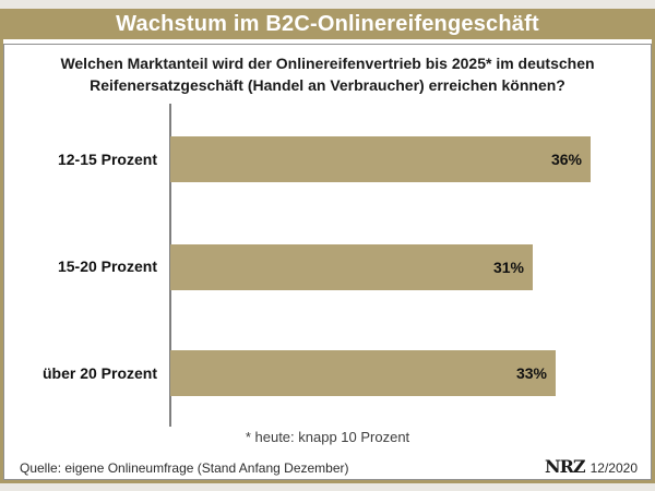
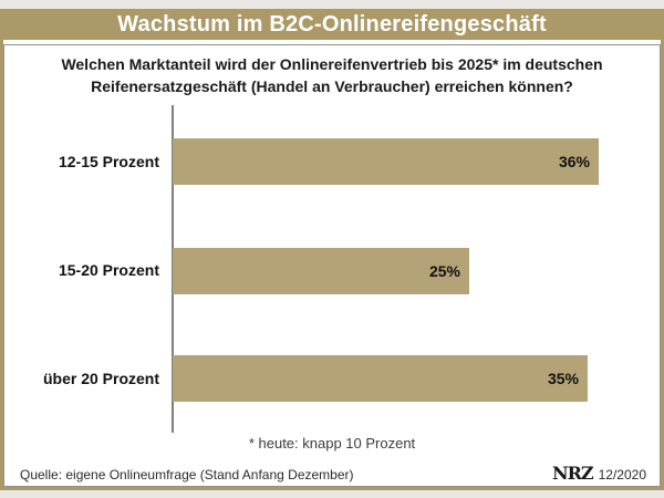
15-20 Prozent: 31% -> 25%
über 20 Prozent: 33% -> 35%
